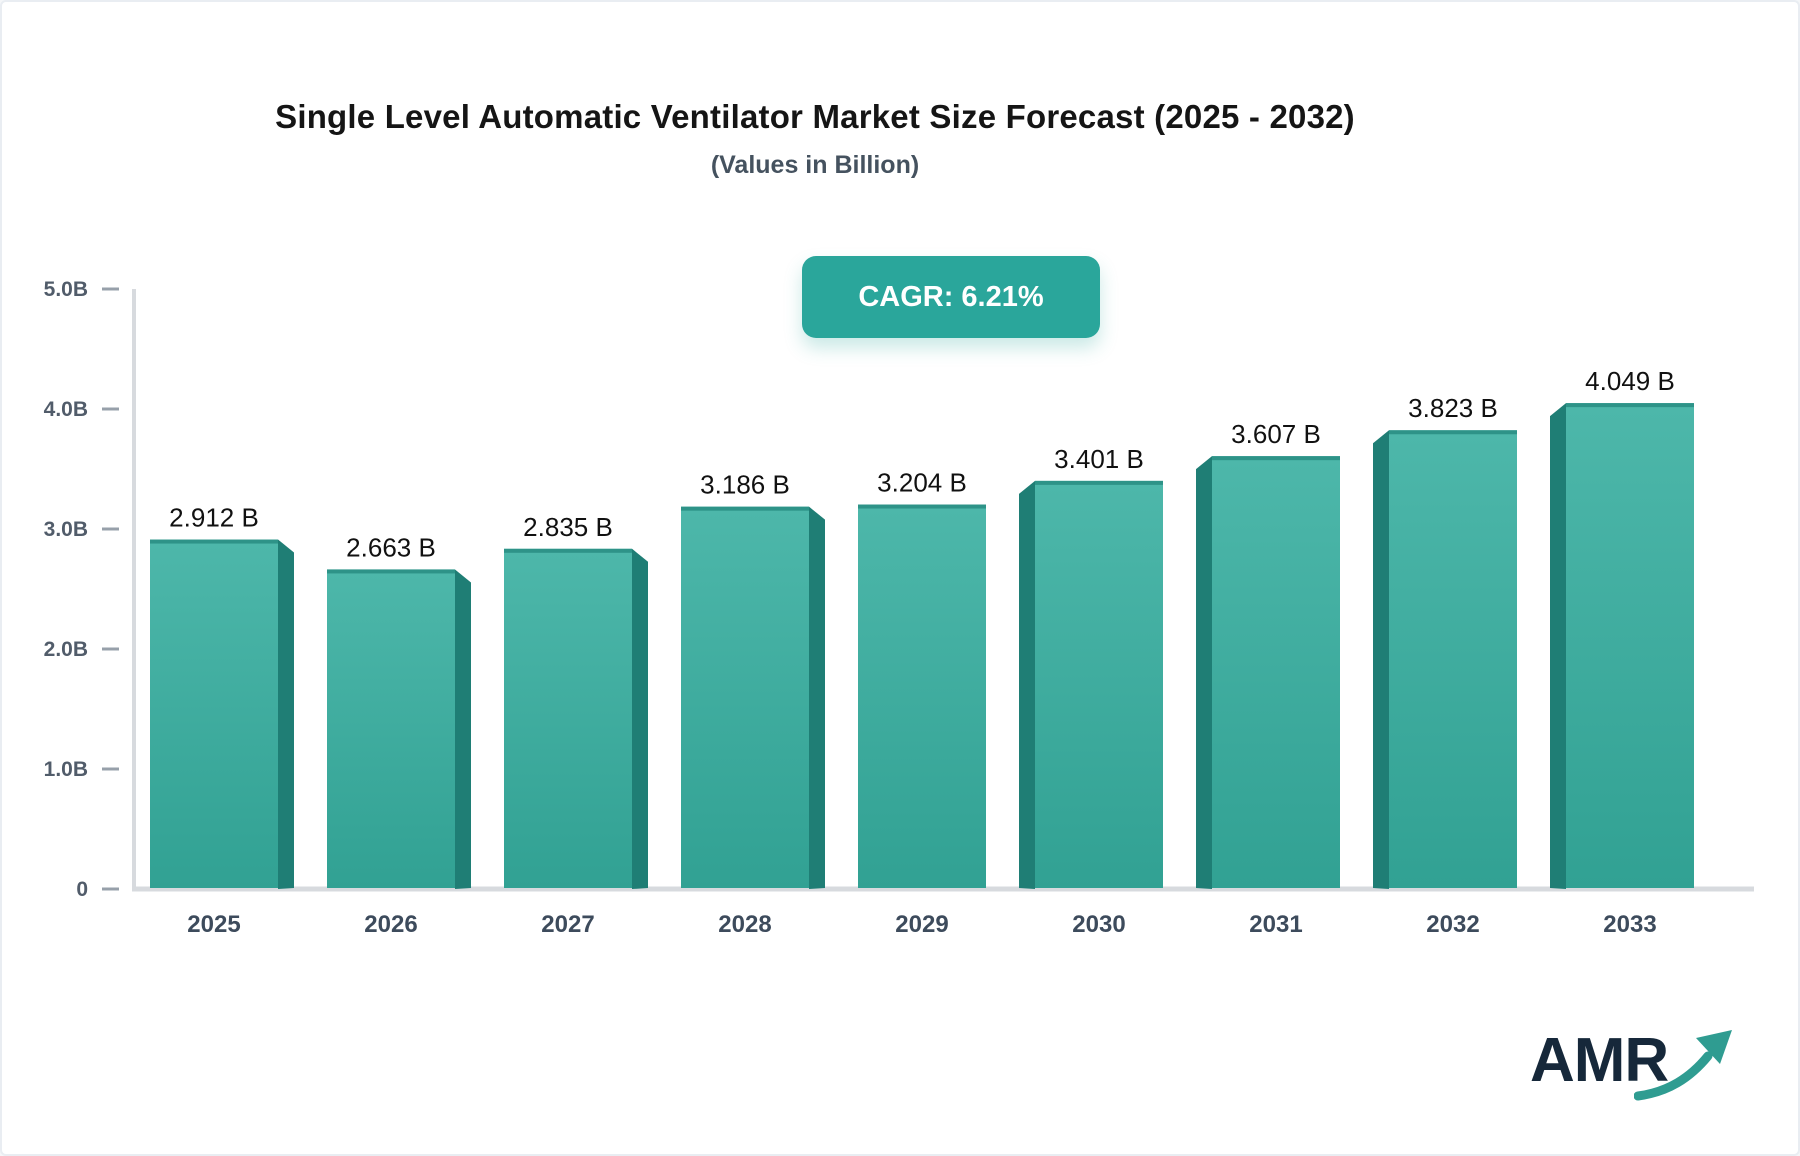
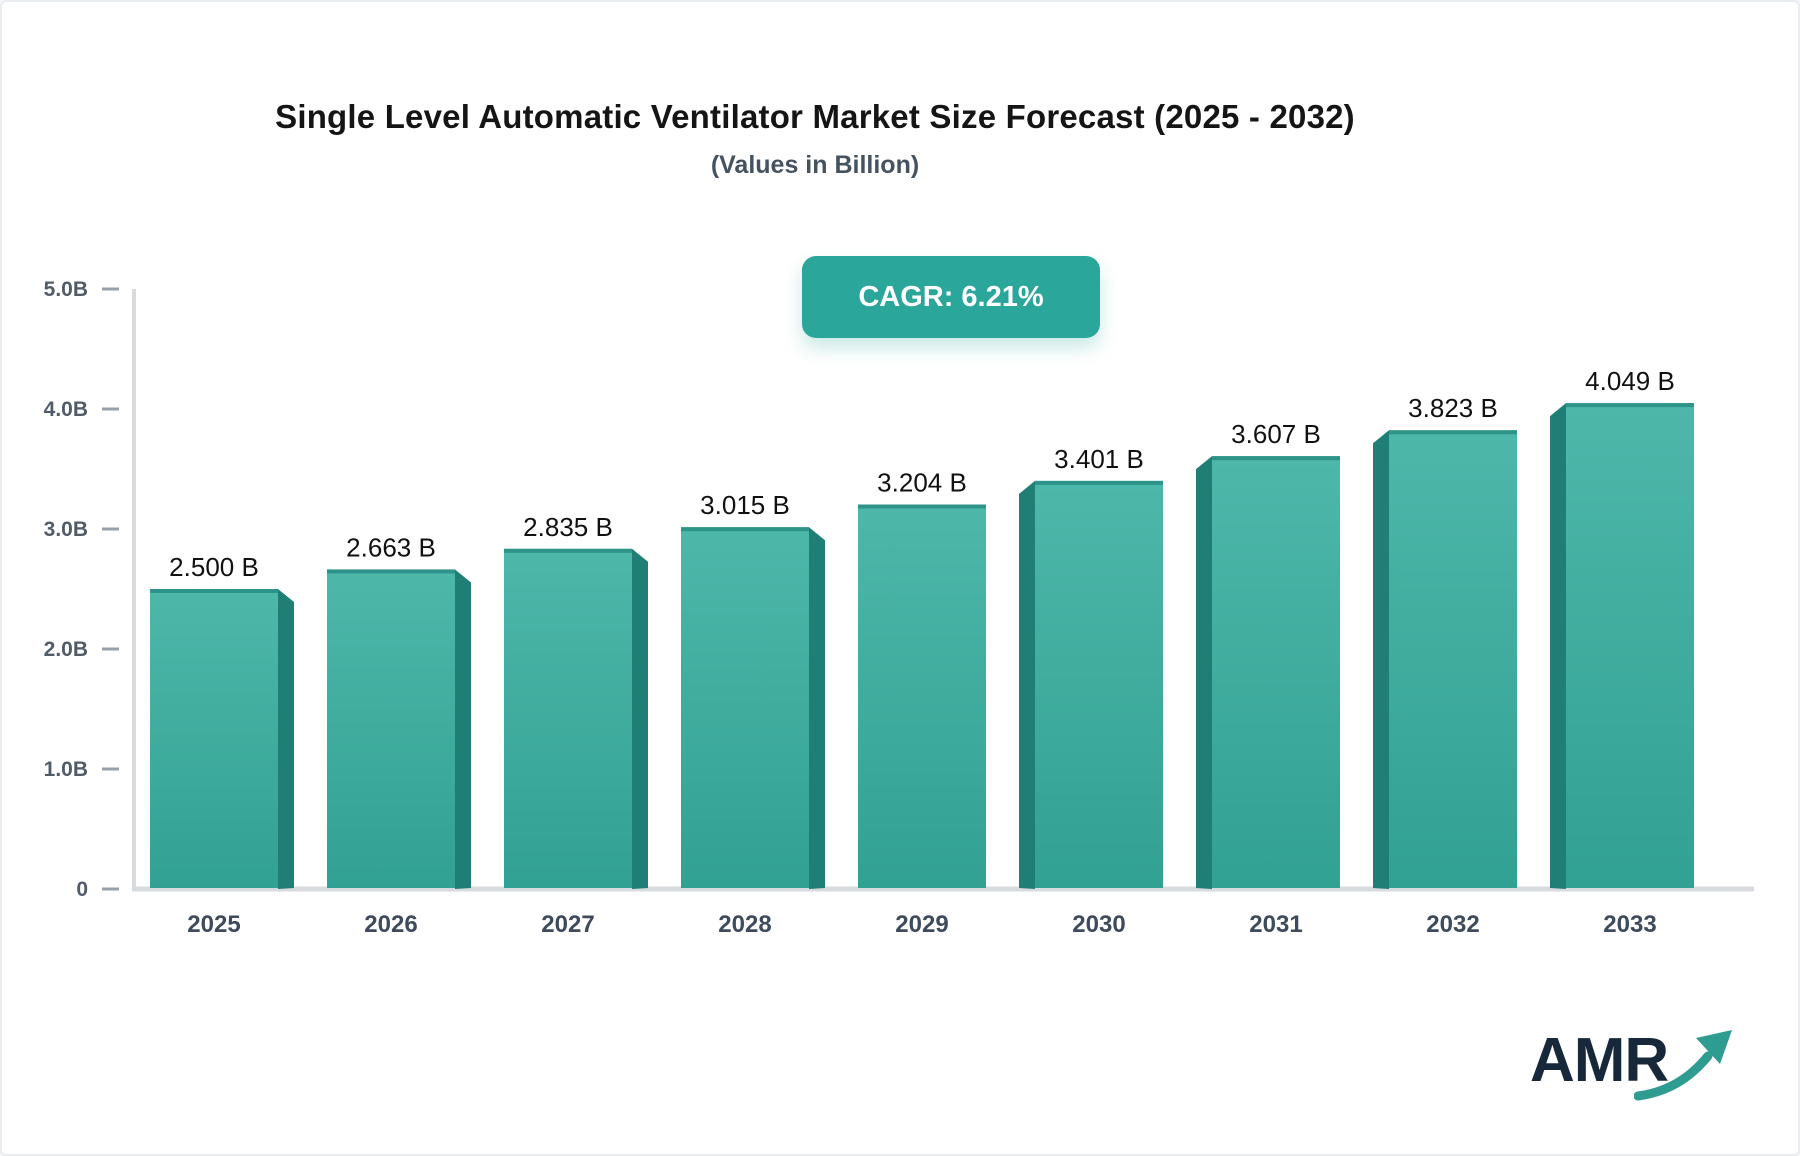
2025: 2.912 -> 2.500
2028: 3.186 -> 3.015
